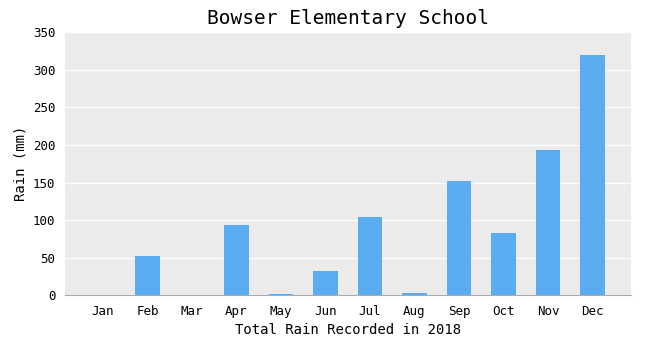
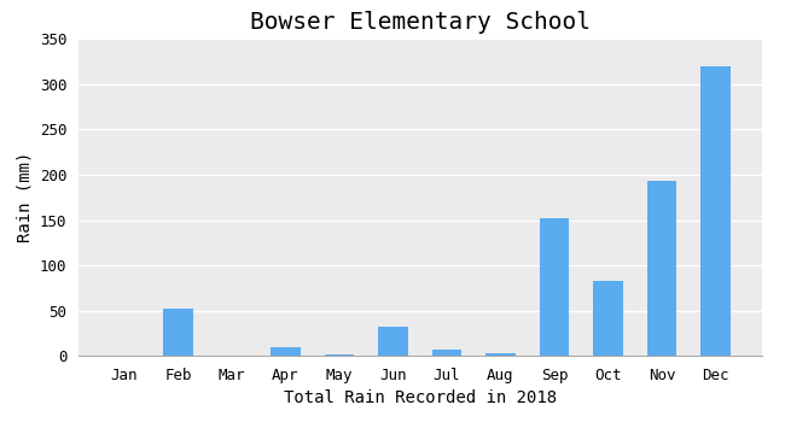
Apr: 94 -> 10
Jul: 104 -> 7
